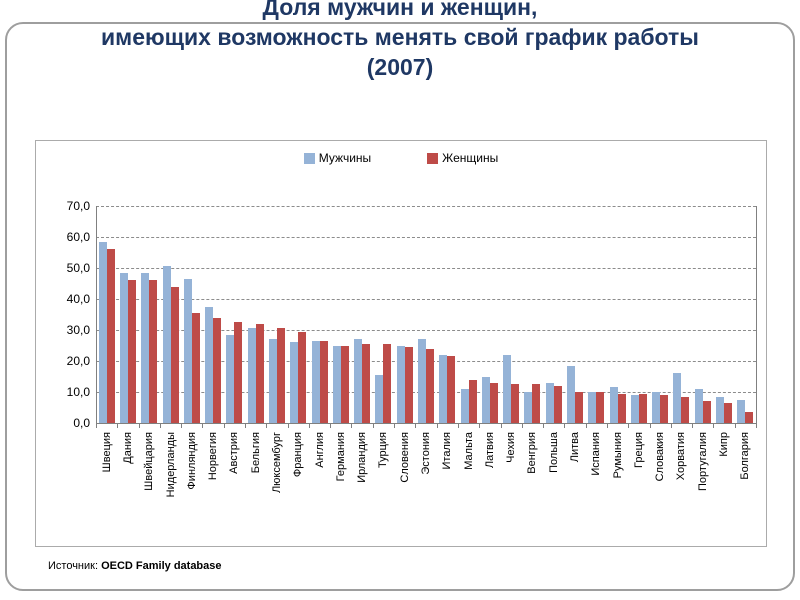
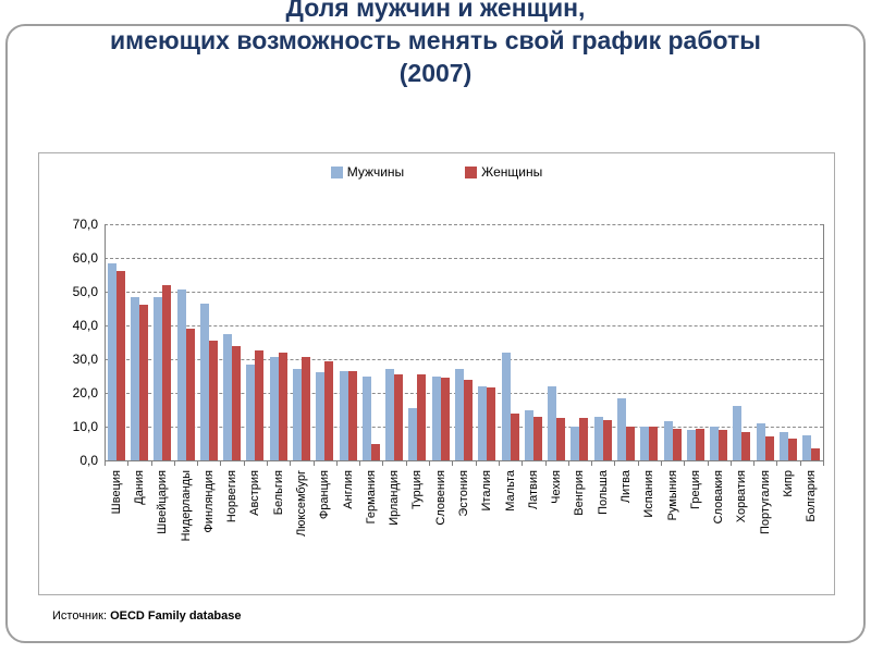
Женщины/Швейцария: 46 -> 52
Женщины/Нидерланды: 44 -> 39
Женщины/Германия: 25 -> 5
Мужчины/Мальта: 11 -> 32
